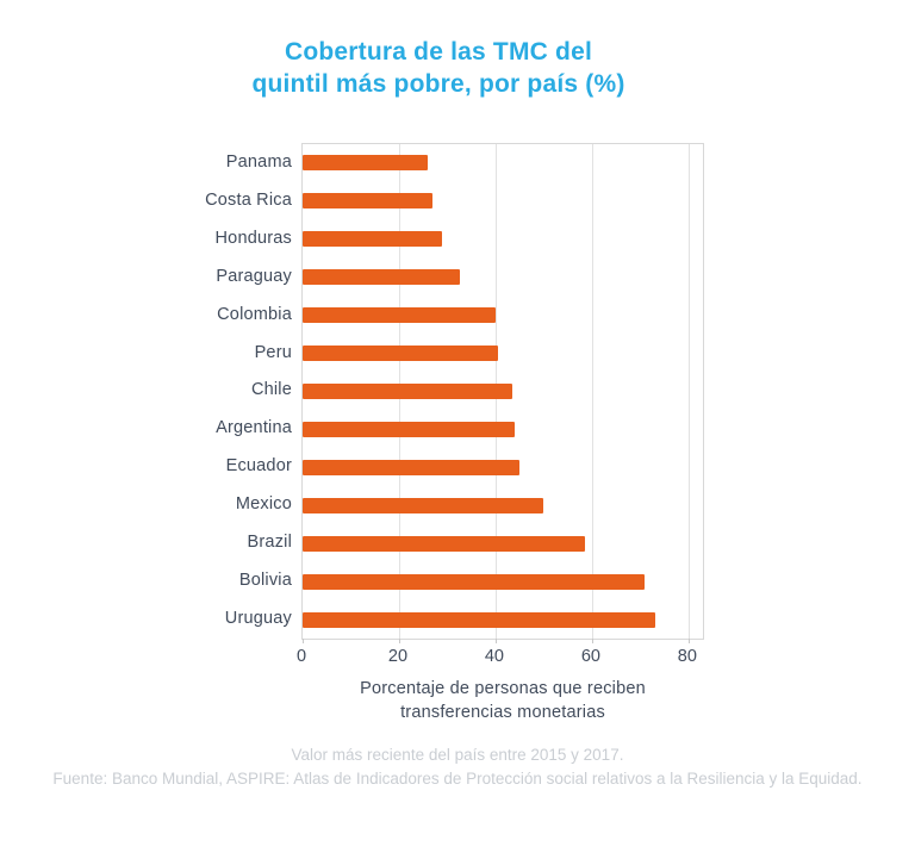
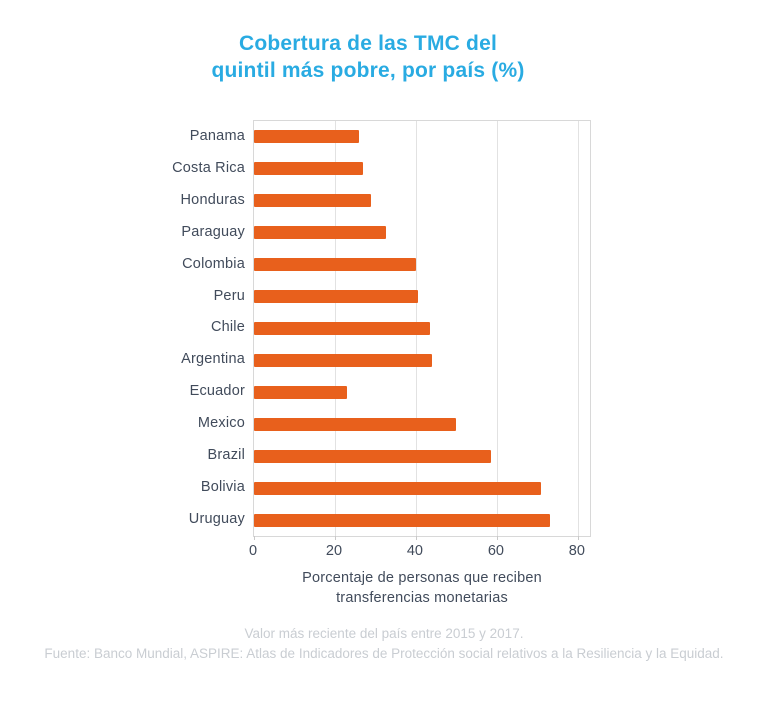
Ecuador: 45 -> 23
